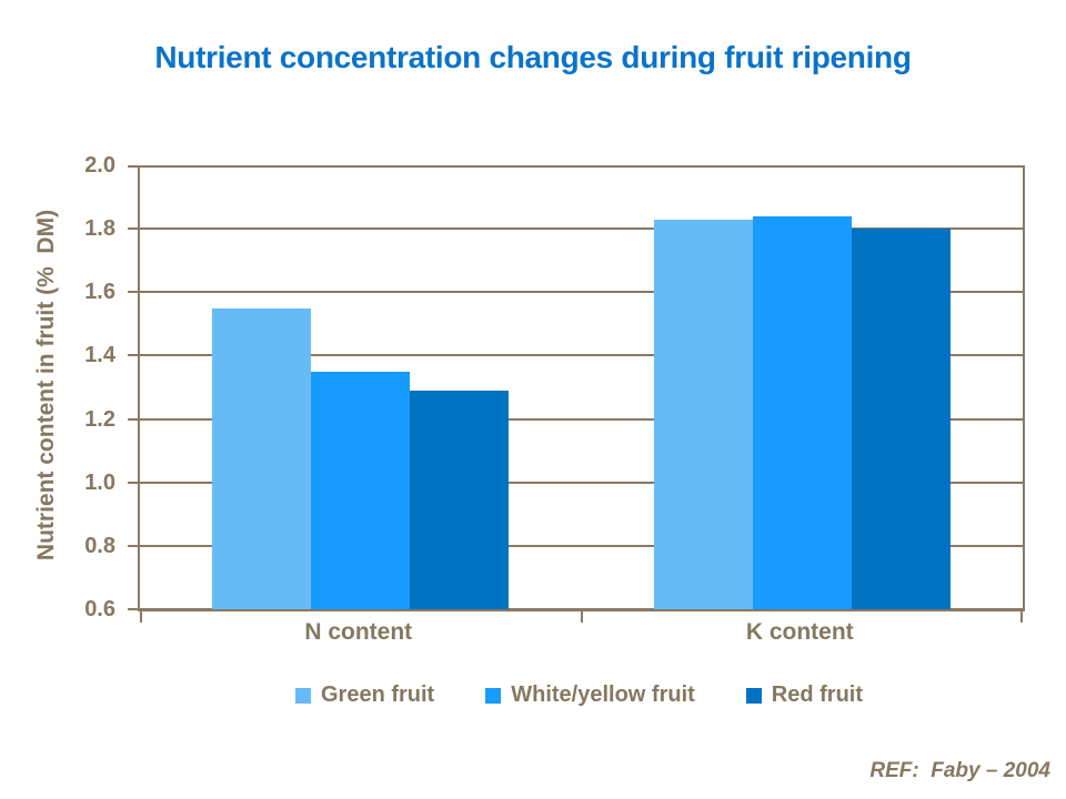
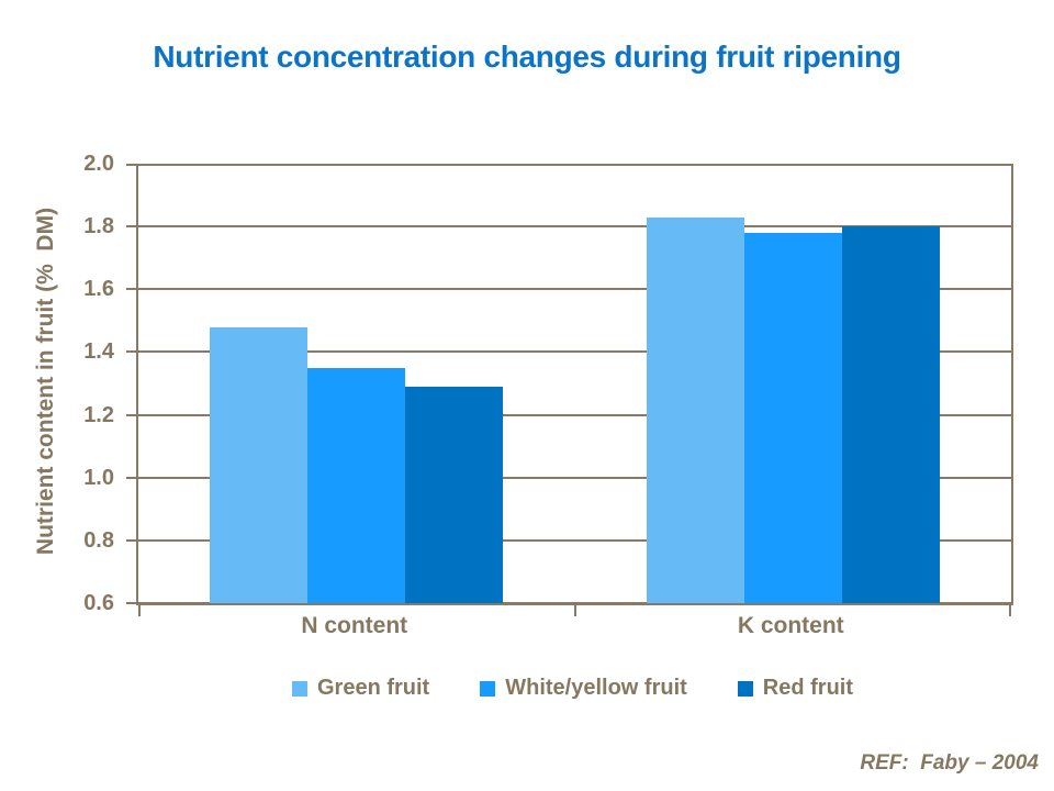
Green fruit/N content: 1.55 -> 1.48
White/yellow fruit/K content: 1.84 -> 1.78
